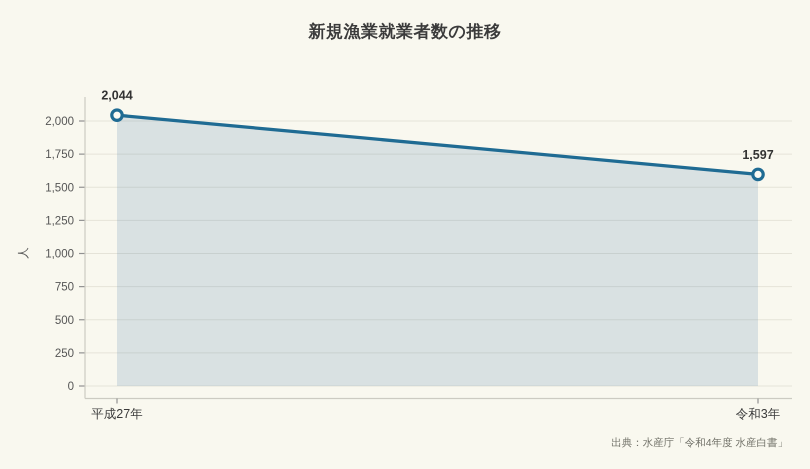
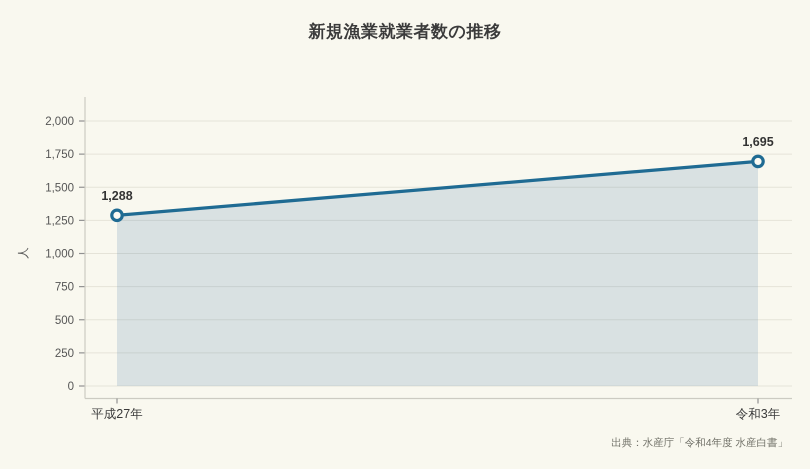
平成27年: 2,044 -> 1,288
令和3年: 1,597 -> 1,695
